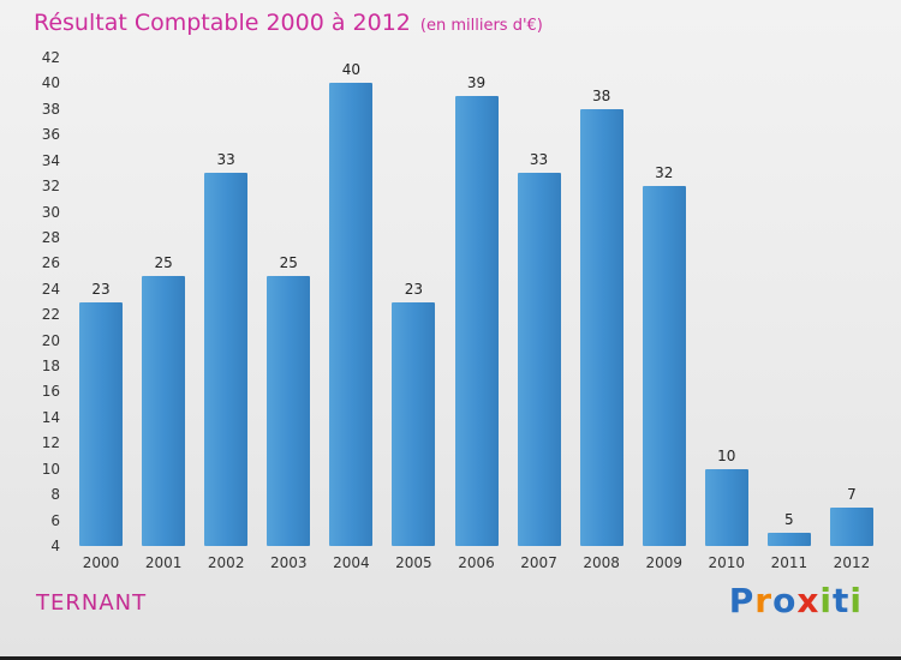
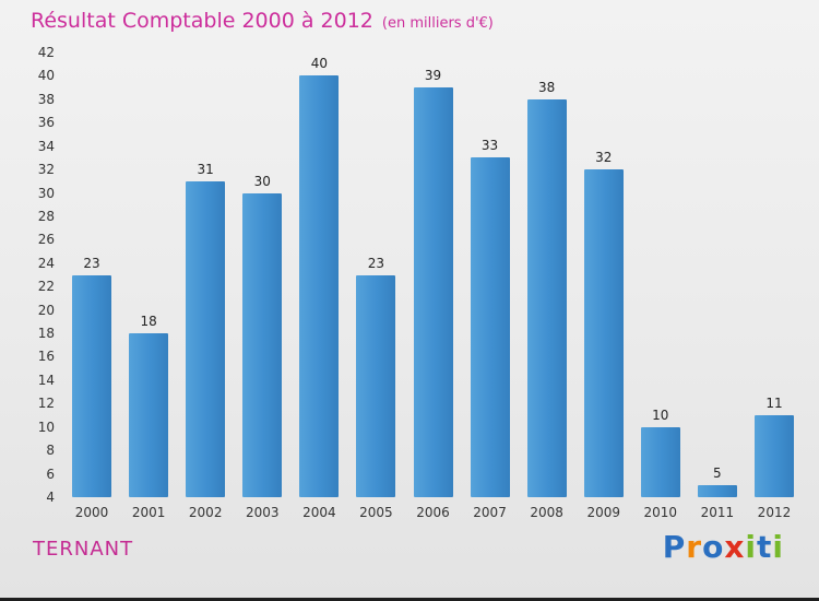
2001: 25 -> 18
2002: 33 -> 31
2003: 25 -> 30
2012: 7 -> 11
